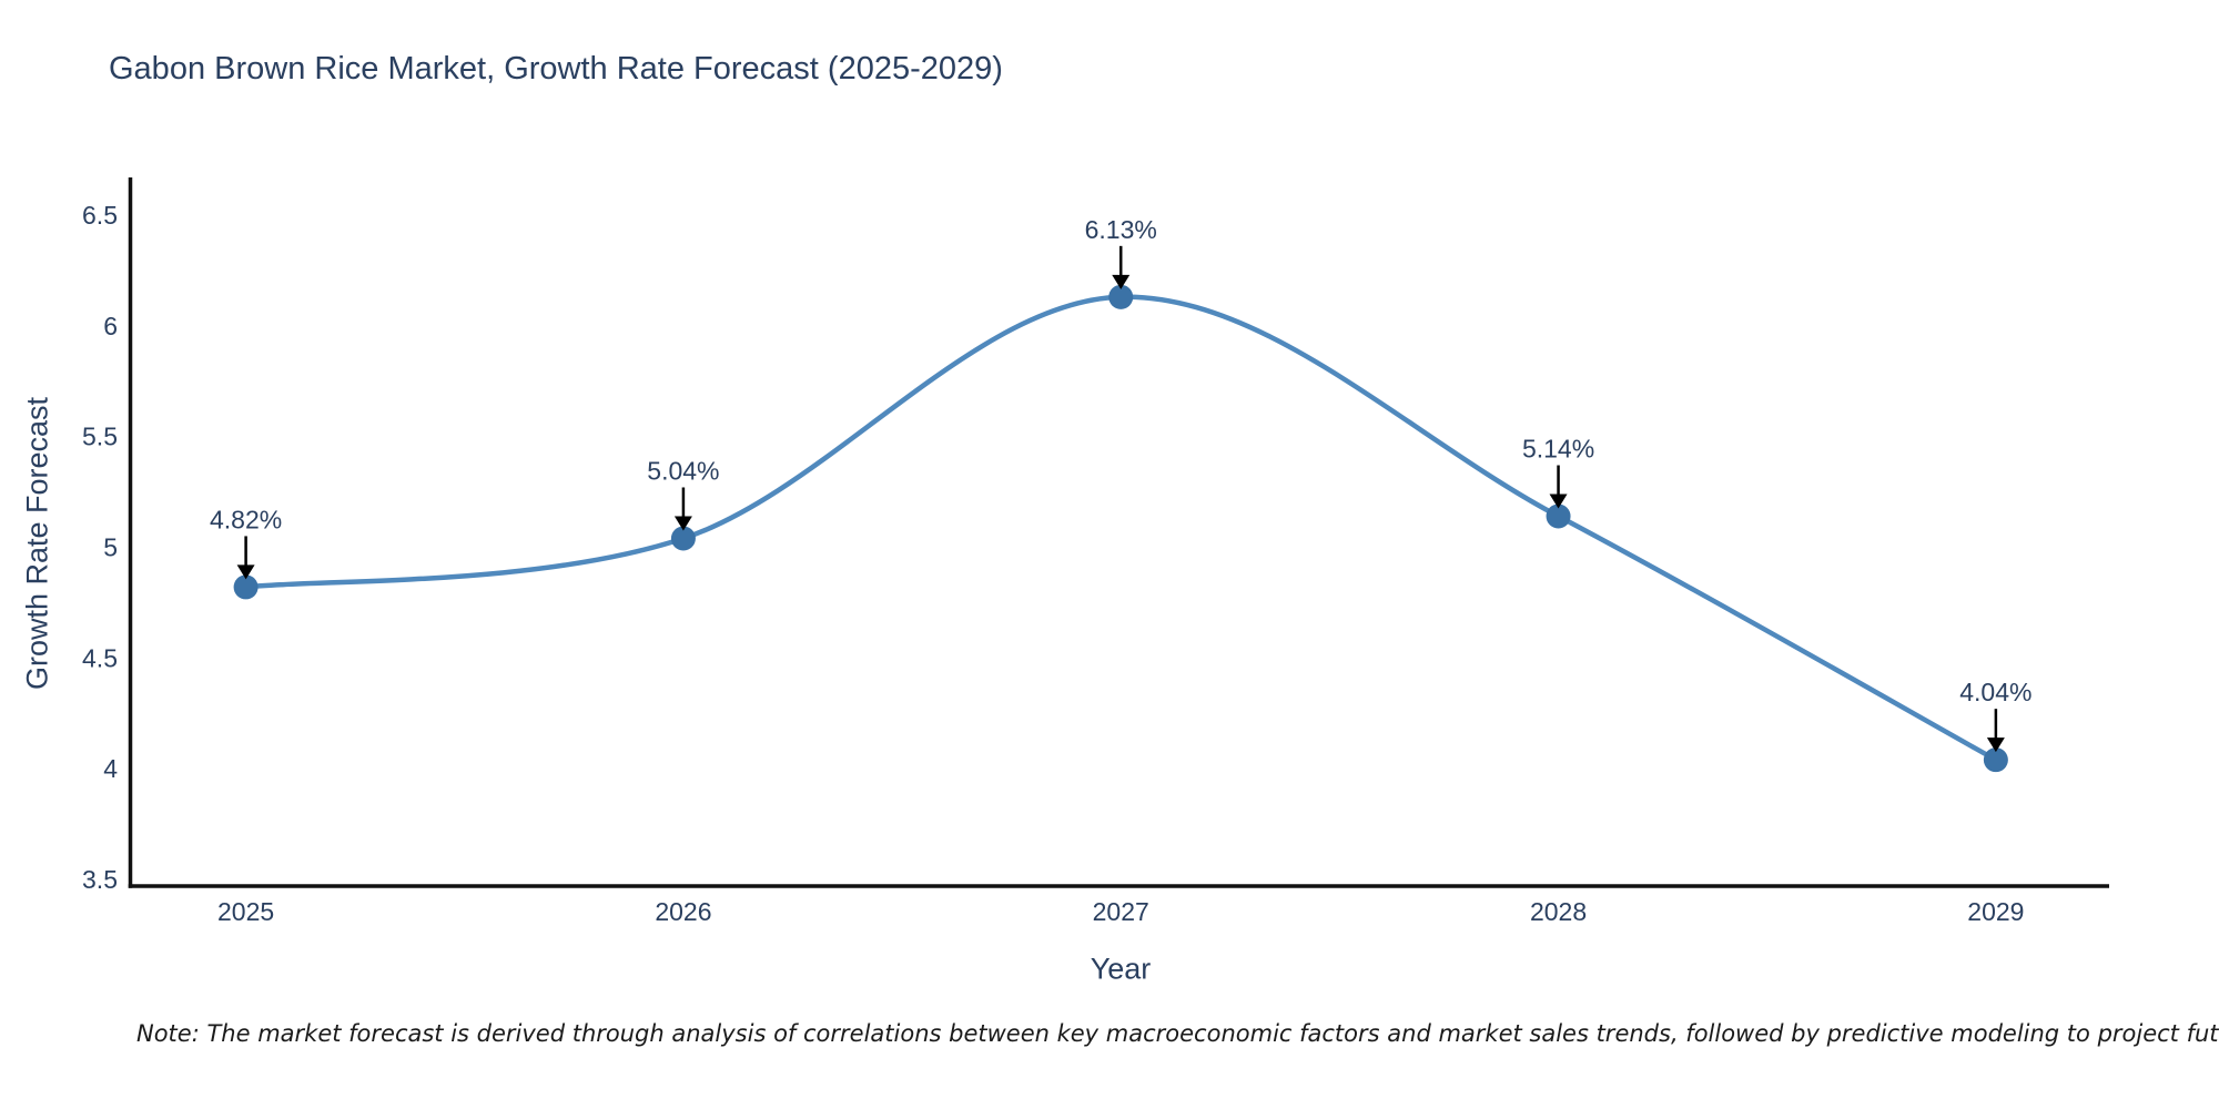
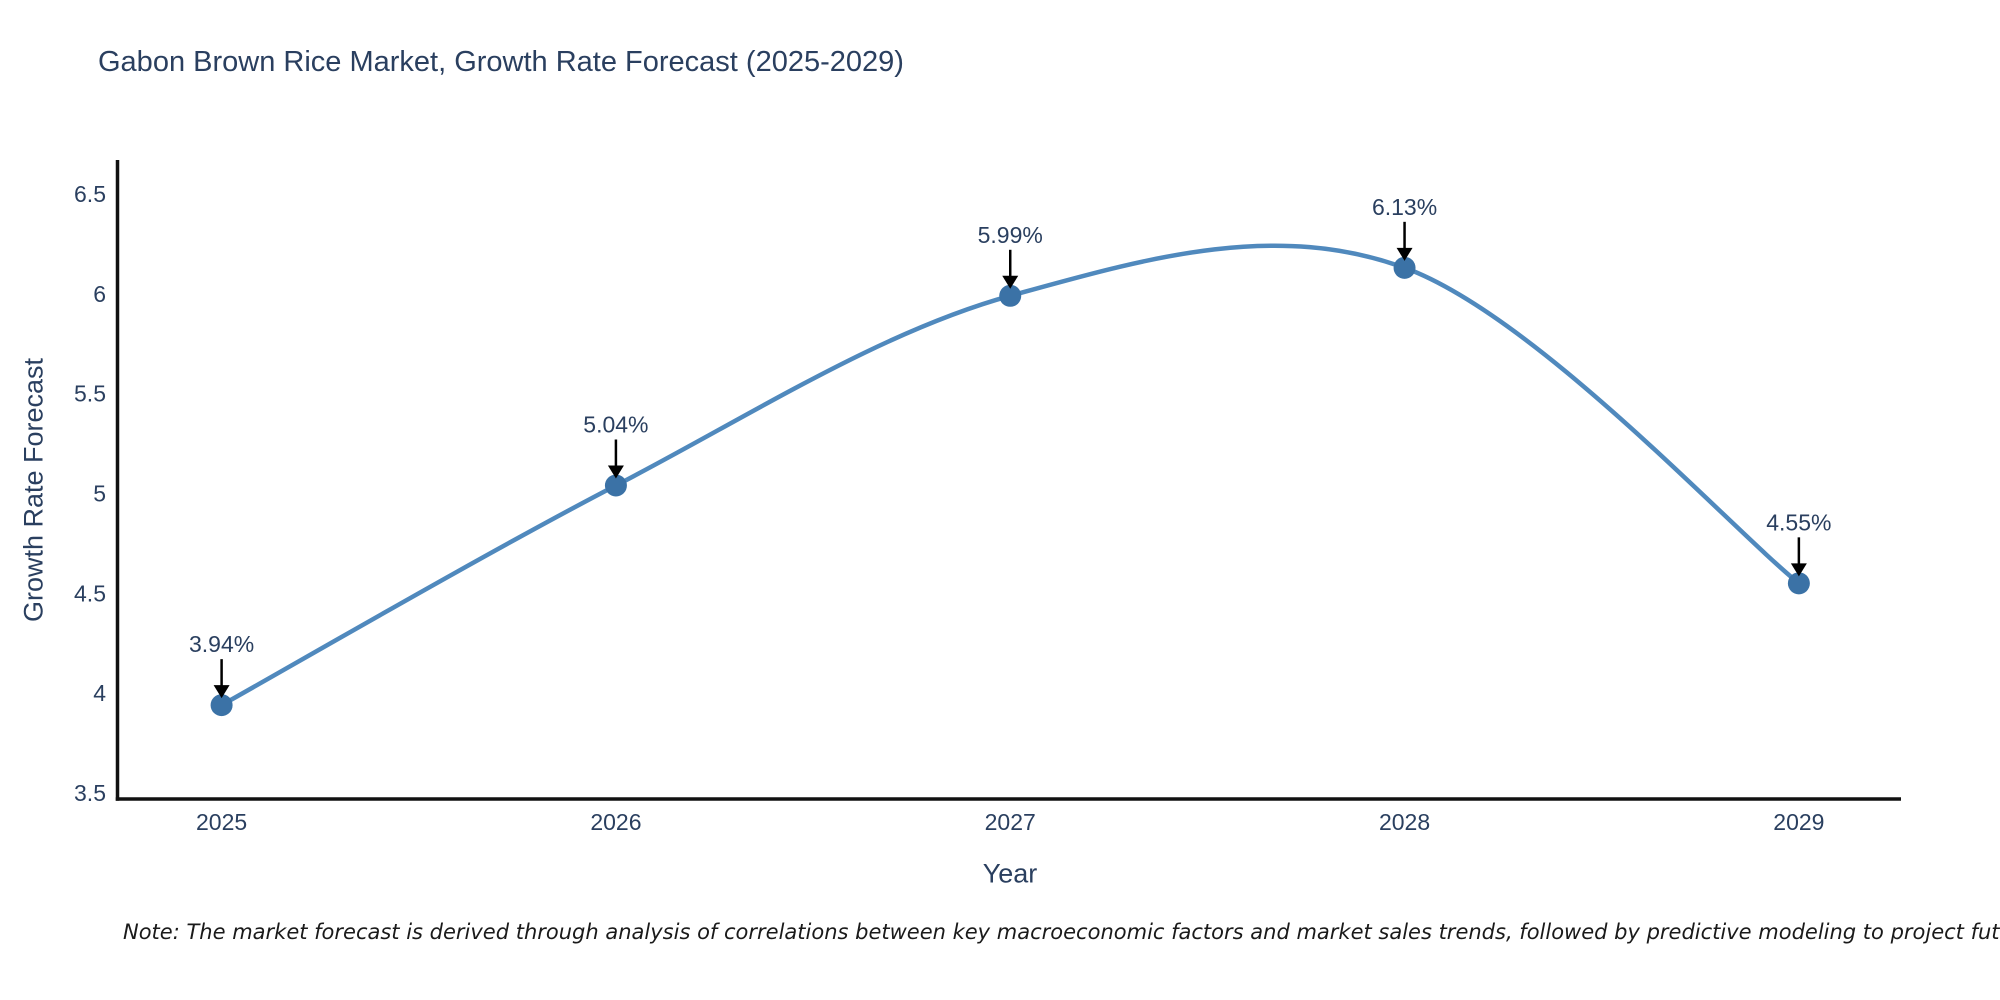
2025: 4.82% -> 3.94%
2027: 6.13% -> 5.99%
2028: 5.14% -> 6.13%
2029: 4.04% -> 4.55%
